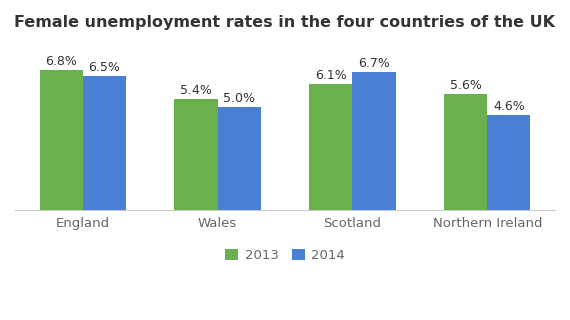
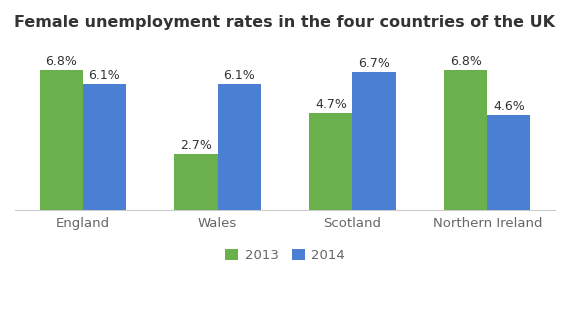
2014/England: 6.5% -> 6.1%
2013/Wales: 5.4% -> 2.7%
2014/Wales: 5.0% -> 6.1%
2013/Scotland: 6.1% -> 4.7%
2013/Northern Ireland: 5.6% -> 6.8%
